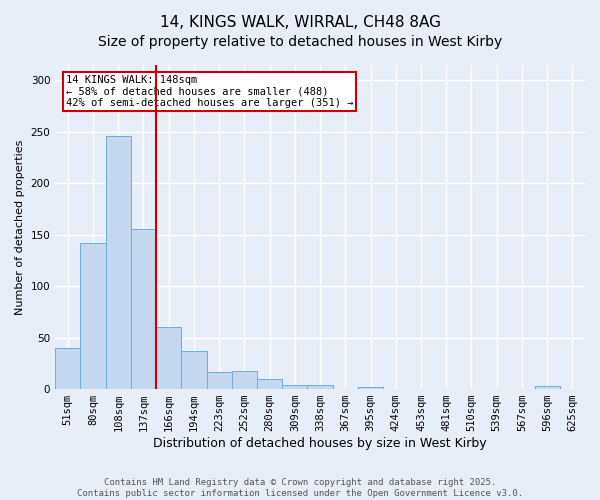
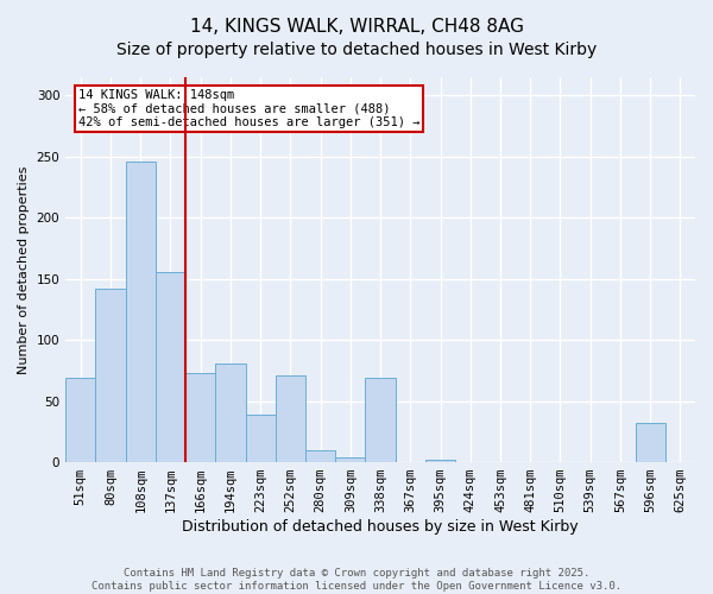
51sqm: 40 -> 69
166sqm: 60 -> 73
194sqm: 37 -> 81
223sqm: 17 -> 39
252sqm: 18 -> 71
338sqm: 4 -> 69
596sqm: 3 -> 32
